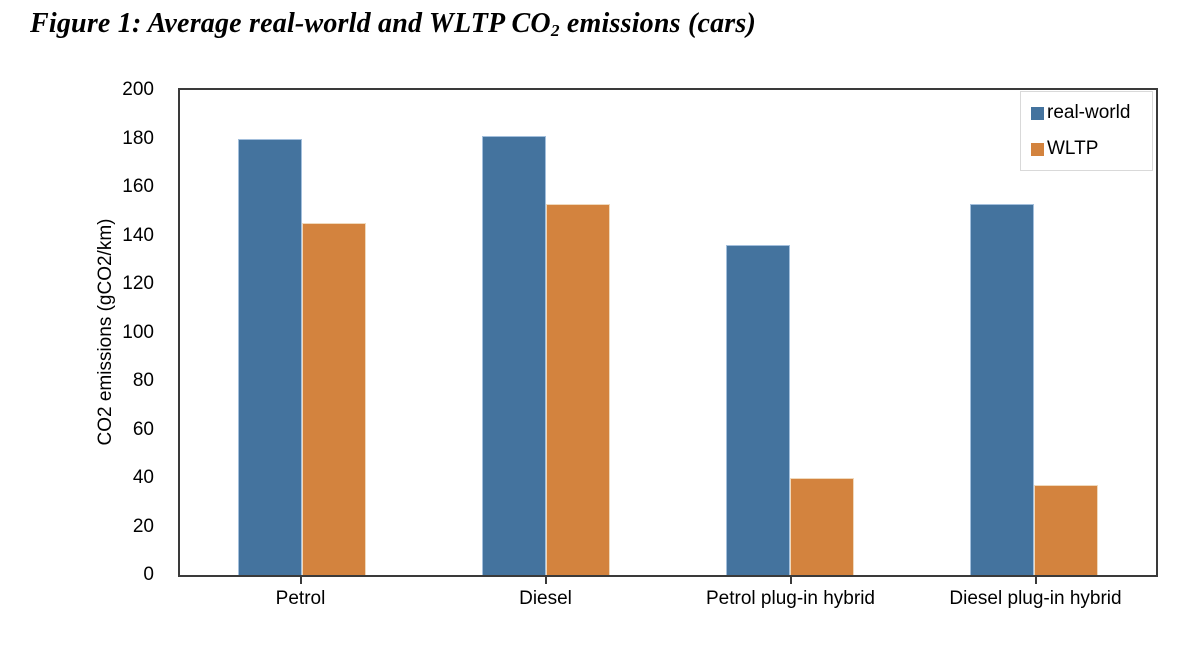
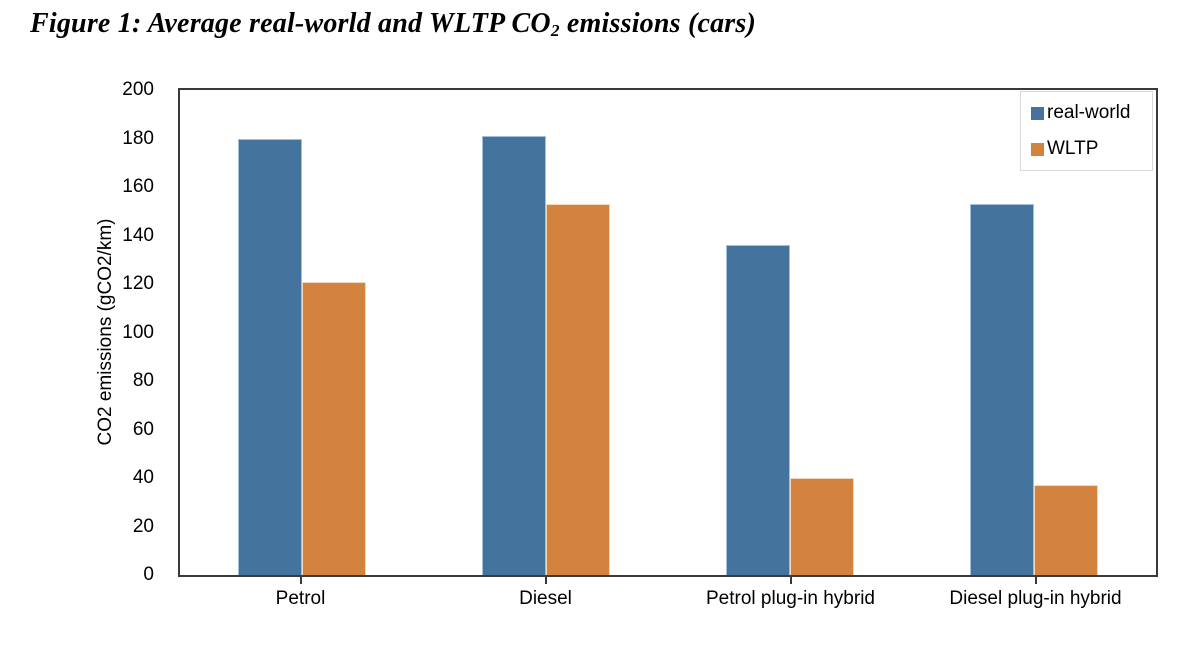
WLTP/Petrol: 145 -> 121
